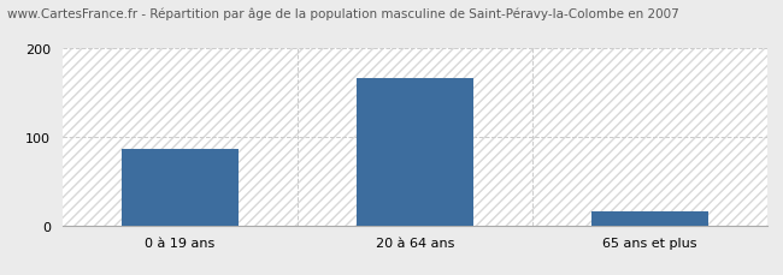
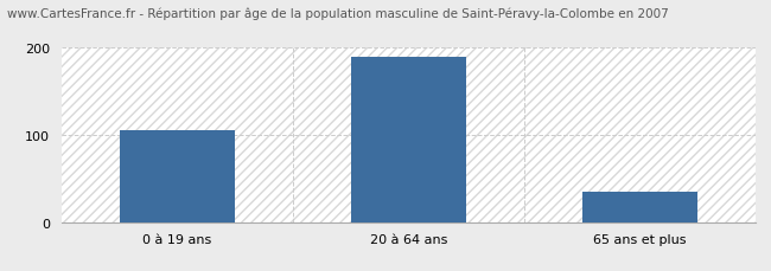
0 à 19 ans: 86 -> 105
20 à 64 ans: 166 -> 190
65 ans et plus: 16 -> 35
